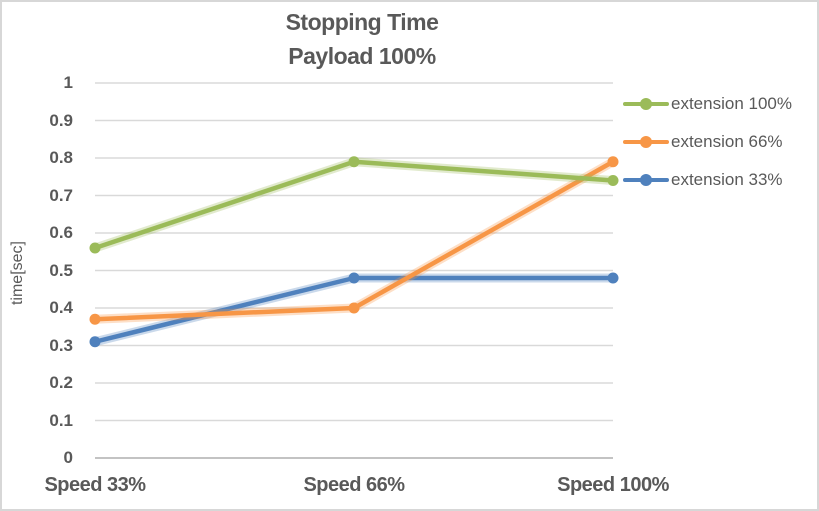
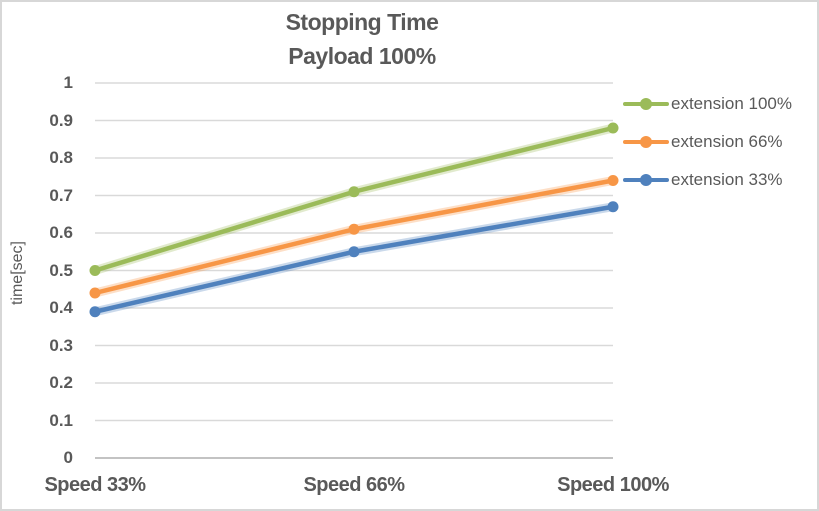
extension 100%/Speed 33%: 0.56 -> 0.50
extension 66%/Speed 33%: 0.37 -> 0.44
extension 33%/Speed 33%: 0.31 -> 0.39
extension 100%/Speed 66%: 0.79 -> 0.71
extension 66%/Speed 66%: 0.40 -> 0.61
extension 33%/Speed 66%: 0.48 -> 0.55
extension 100%/Speed 100%: 0.74 -> 0.88
extension 66%/Speed 100%: 0.79 -> 0.74
extension 33%/Speed 100%: 0.48 -> 0.67
